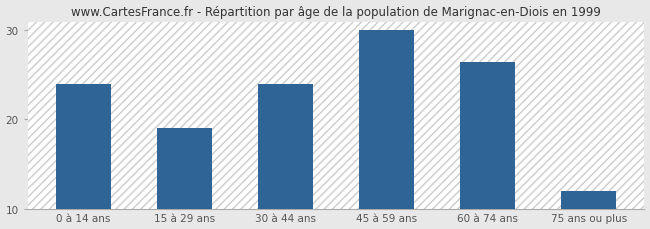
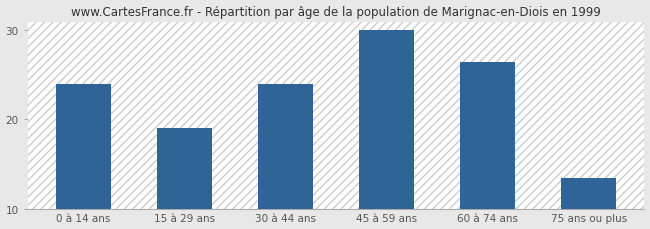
75 ans ou plus: 12.0 -> 13.4
